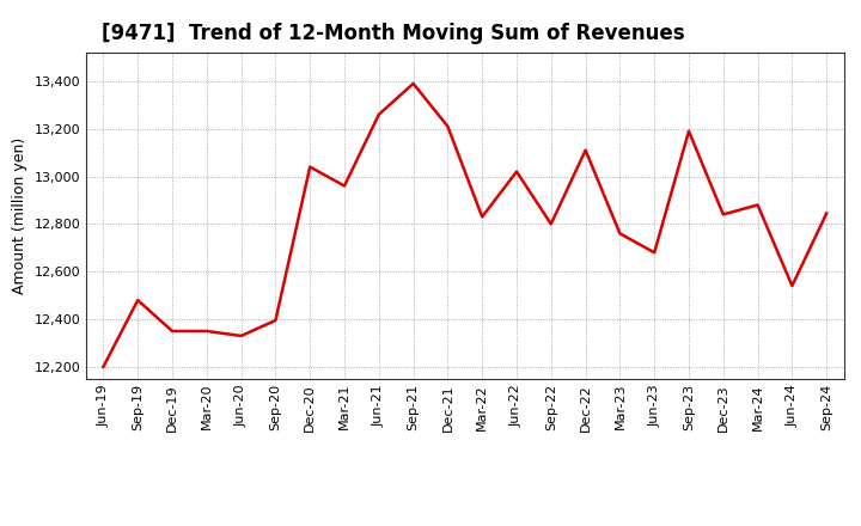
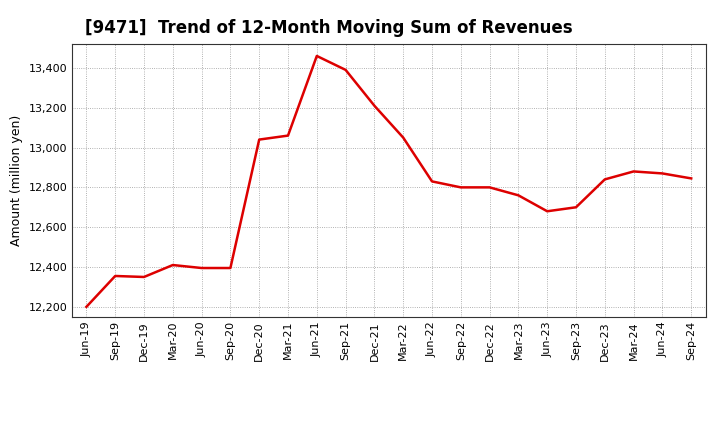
Sep-19: 12,480 -> 12,360
Mar-20: 12,350 -> 12,410
Jun-20: 12,330 -> 12,400
Mar-21: 12,960 -> 13,060
Jun-21: 13,260 -> 13,460
Mar-22: 12,830 -> 13,050
Jun-22: 13,020 -> 12,830
Dec-22: 13,110 -> 12,800
Sep-23: 13,190 -> 12,700
Jun-24: 12,540 -> 12,870
